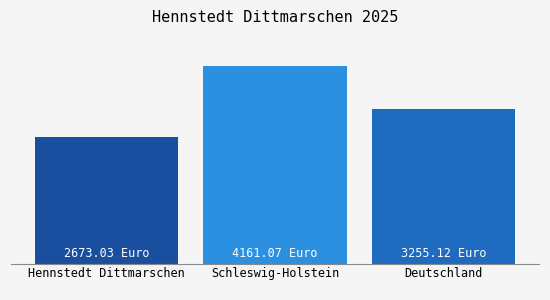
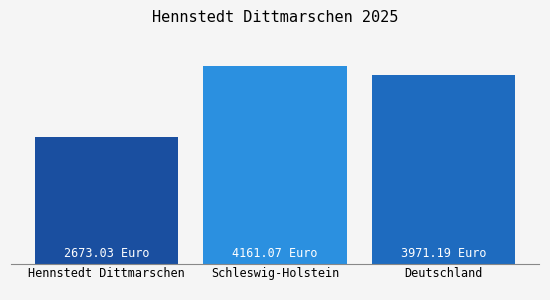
Deutschland: 3255.12 -> 3971.19
